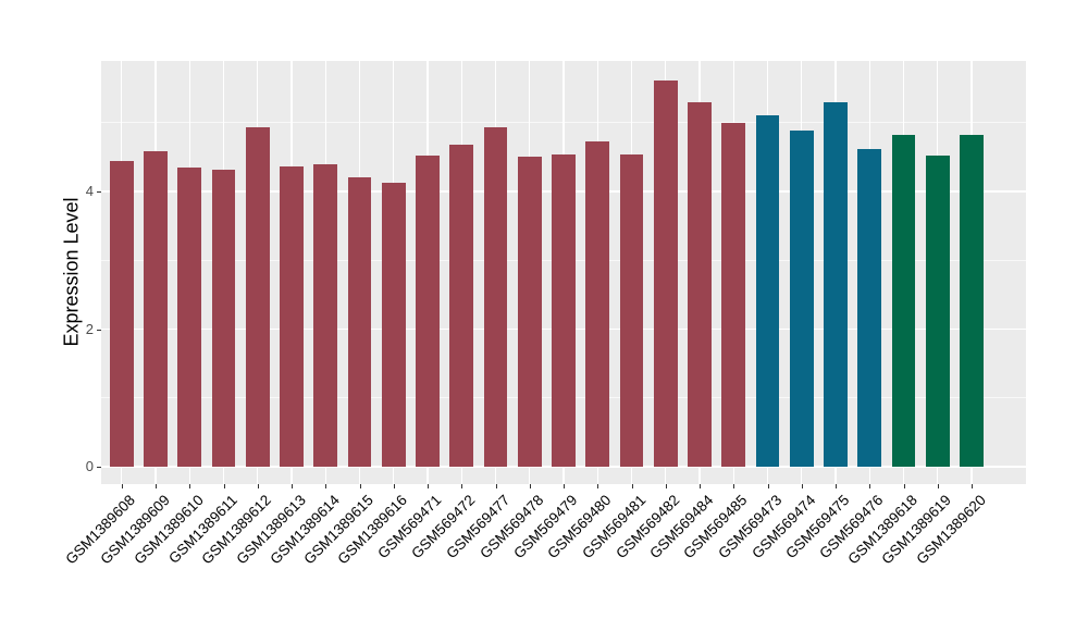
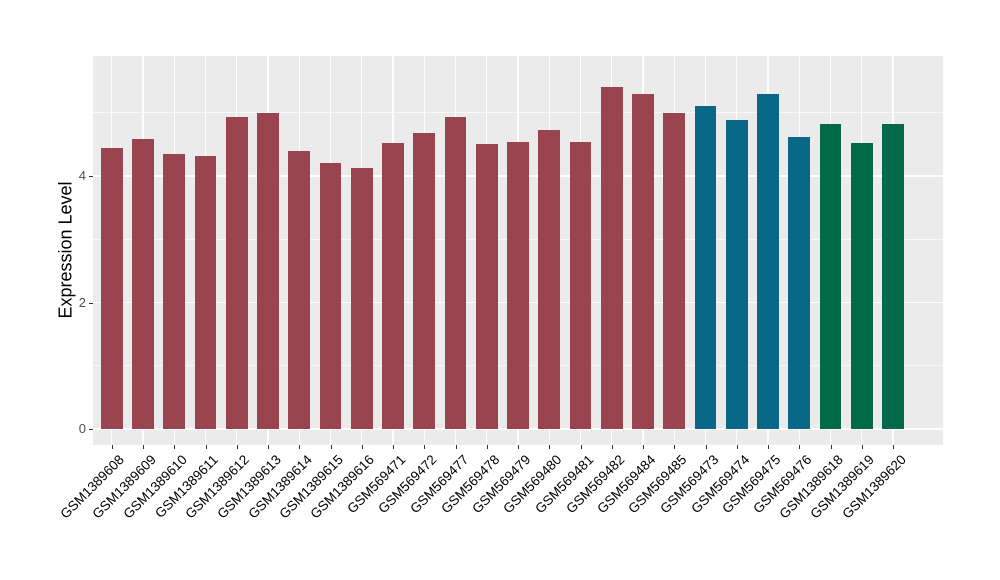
GSM1389613: 4.4 -> 5.0
GSM569482: 5.6 -> 5.4
